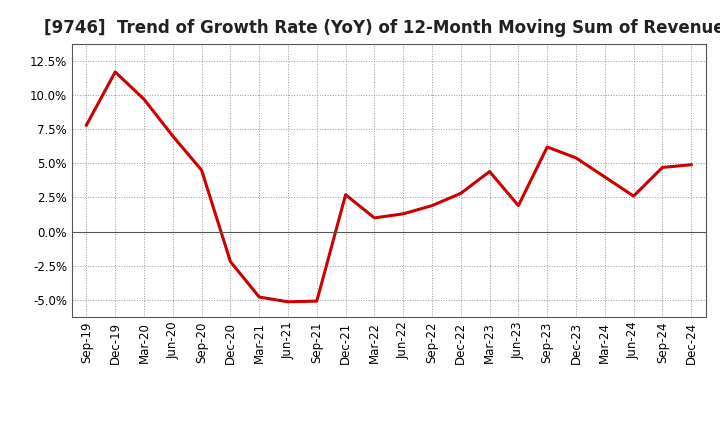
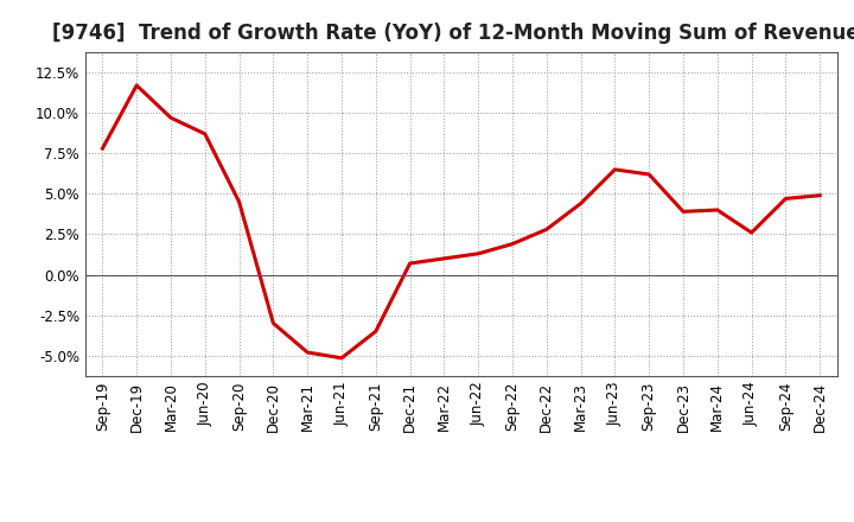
Jun-20: 7.0% -> 8.7%
Dec-20: -2.2% -> -3.0%
Sep-21: -5.1% -> -3.5%
Dec-21: 2.7% -> 0.7%
Jun-23: 1.9% -> 6.5%
Dec-23: 5.4% -> 3.9%
